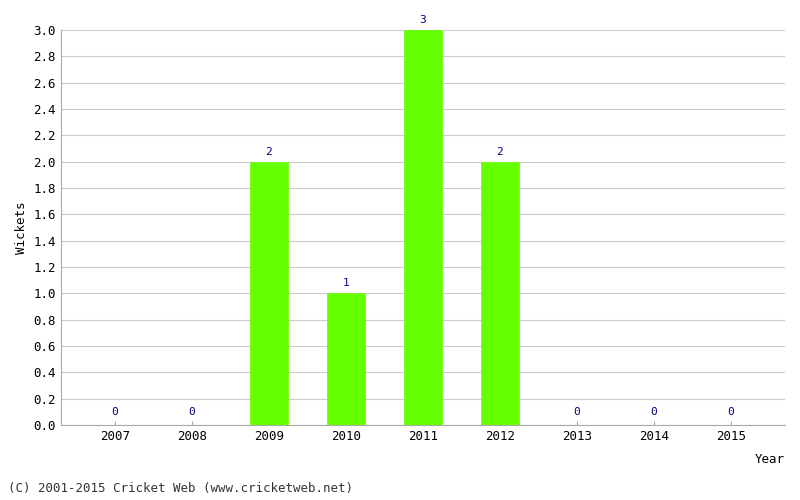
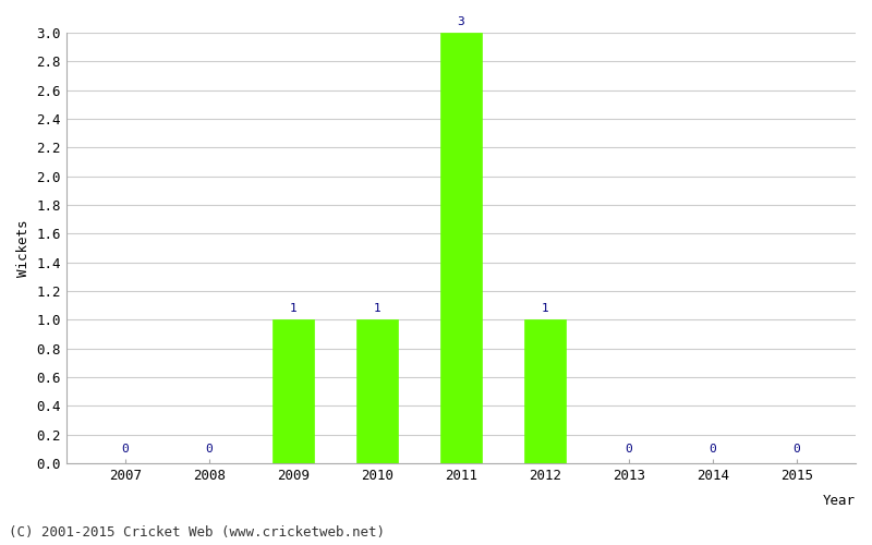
2009: 2 -> 1
2012: 2 -> 1
